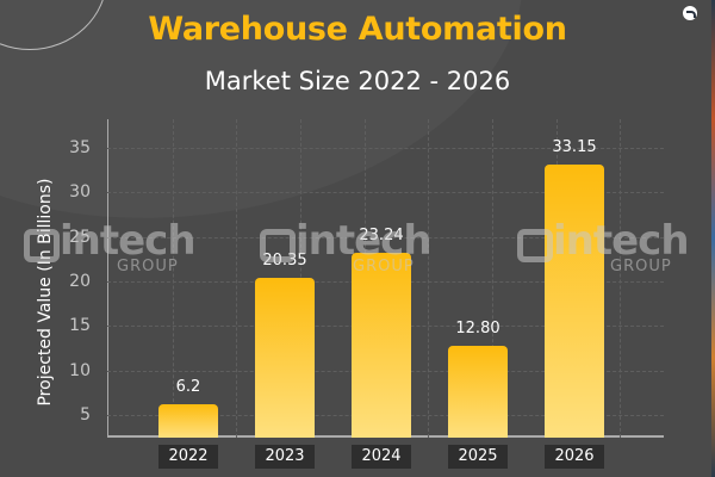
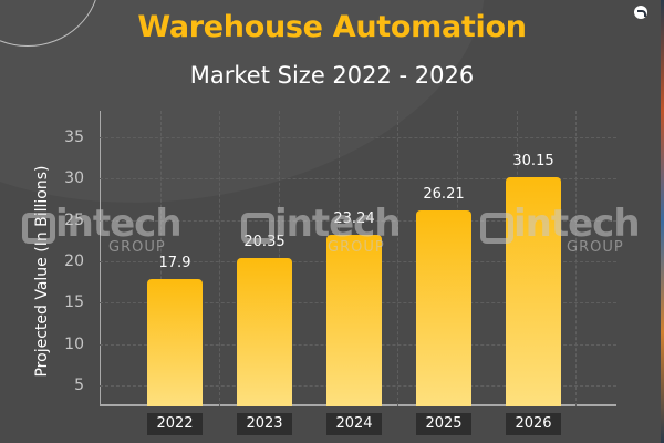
2022: 6.2 -> 17.9
2025: 12.80 -> 26.21
2026: 33.15 -> 30.15
